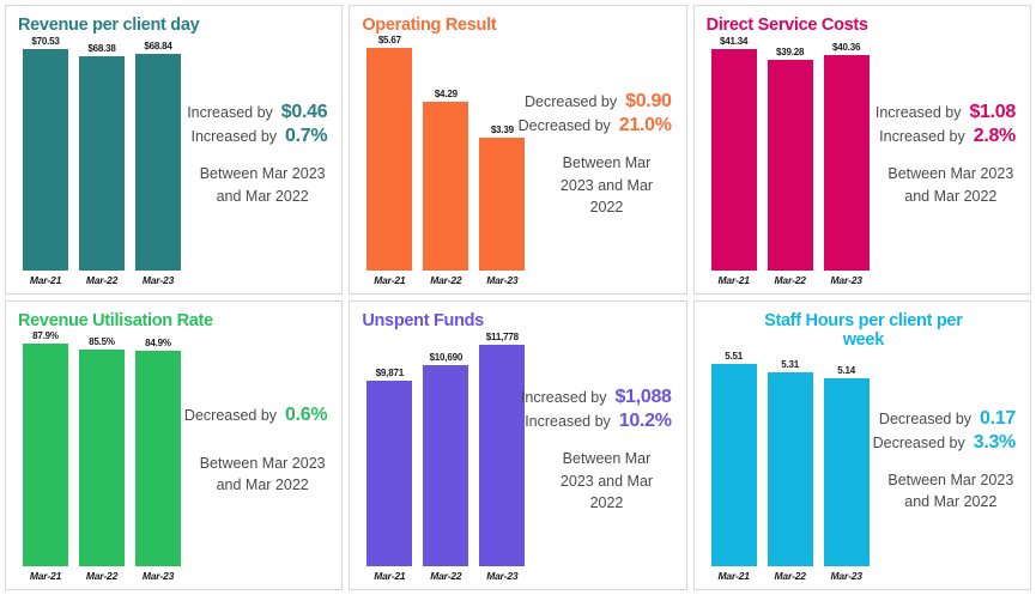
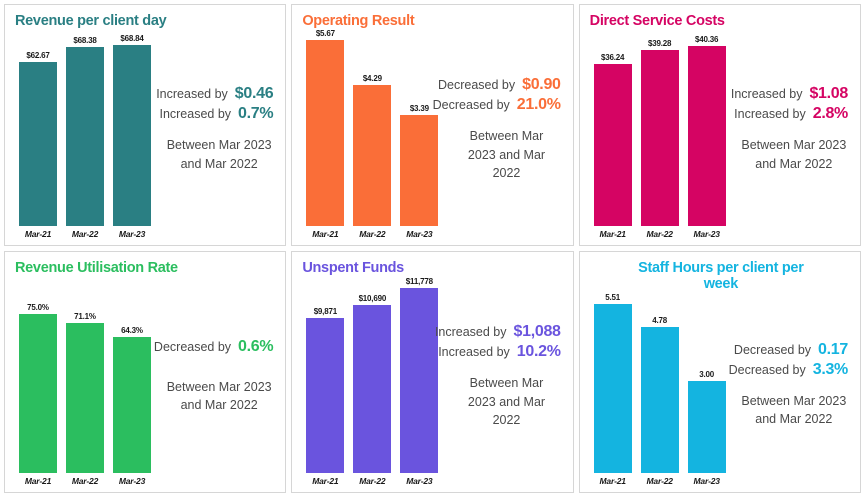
Revenue per client day/Mar-21: $70.53 -> $62.67
Direct Service Costs/Mar-21: $41.34 -> $36.24
Revenue Utilisation Rate/Mar-21: 87.9% -> 75.0%
Revenue Utilisation Rate/Mar-22: 85.5% -> 71.1%
Revenue Utilisation Rate/Mar-23: 84.9% -> 64.3%
Staff Hours per client per week/Mar-22: 5.31 -> 4.78
Staff Hours per client per week/Mar-23: 5.14 -> 3.00
